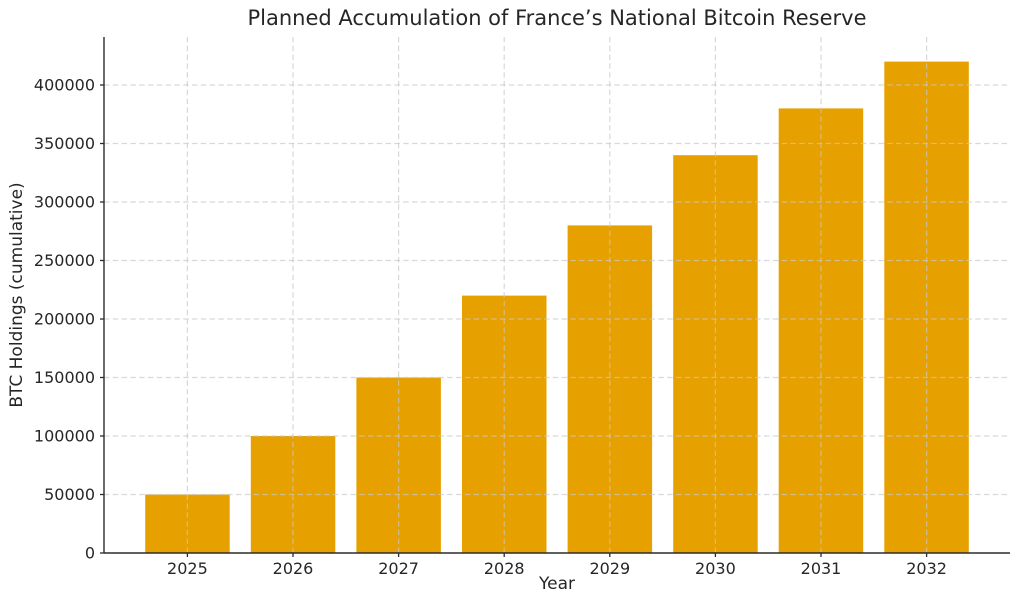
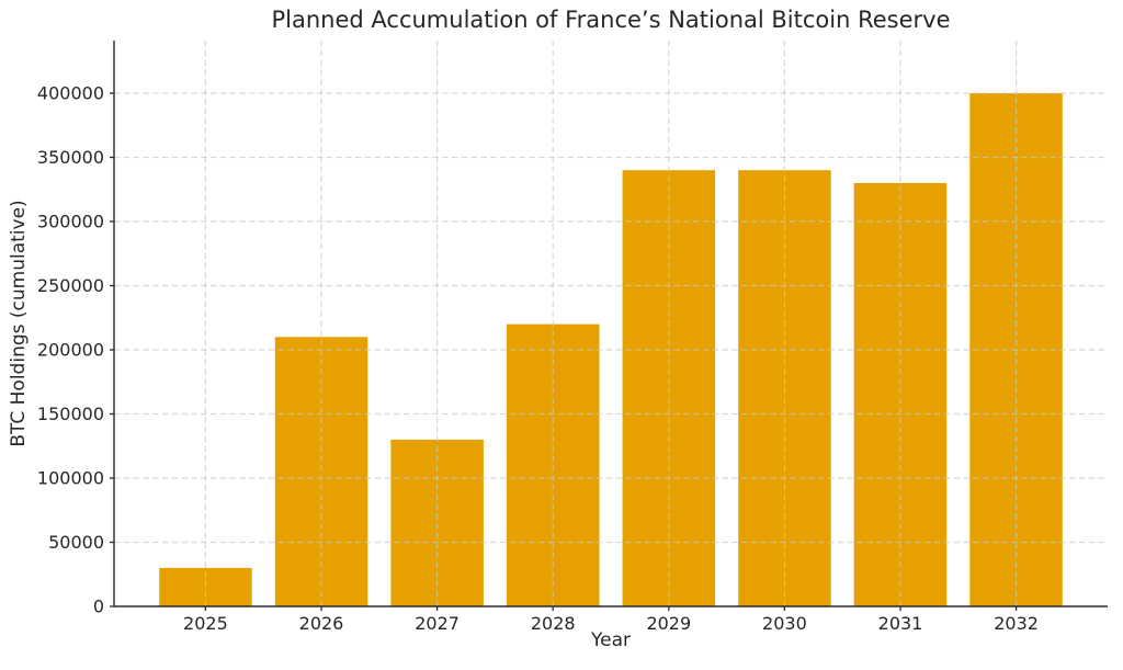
2025: 50000 -> 30000
2026: 100000 -> 210000
2027: 150000 -> 130000
2029: 280000 -> 340000
2031: 380000 -> 330000
2032: 420000 -> 400000
